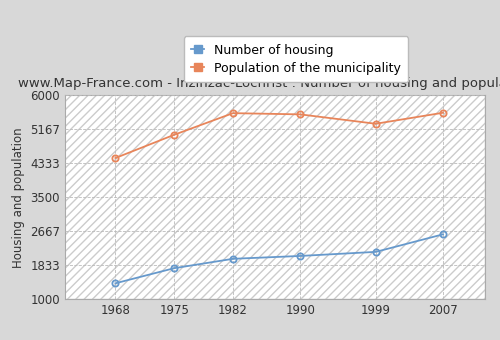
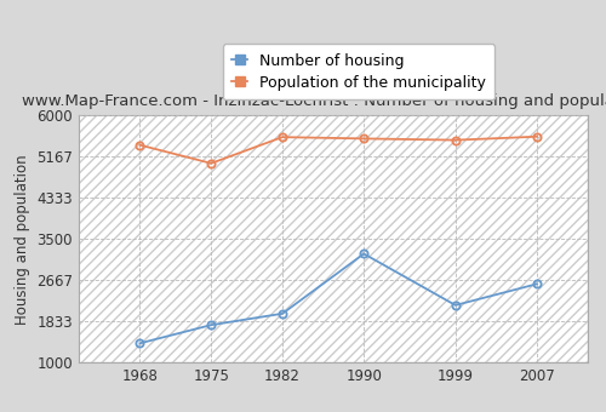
Population of the municipality/1968: 4460 -> 5400
Number of housing/1990: 2060 -> 3200
Population of the municipality/1999: 5300 -> 5500
